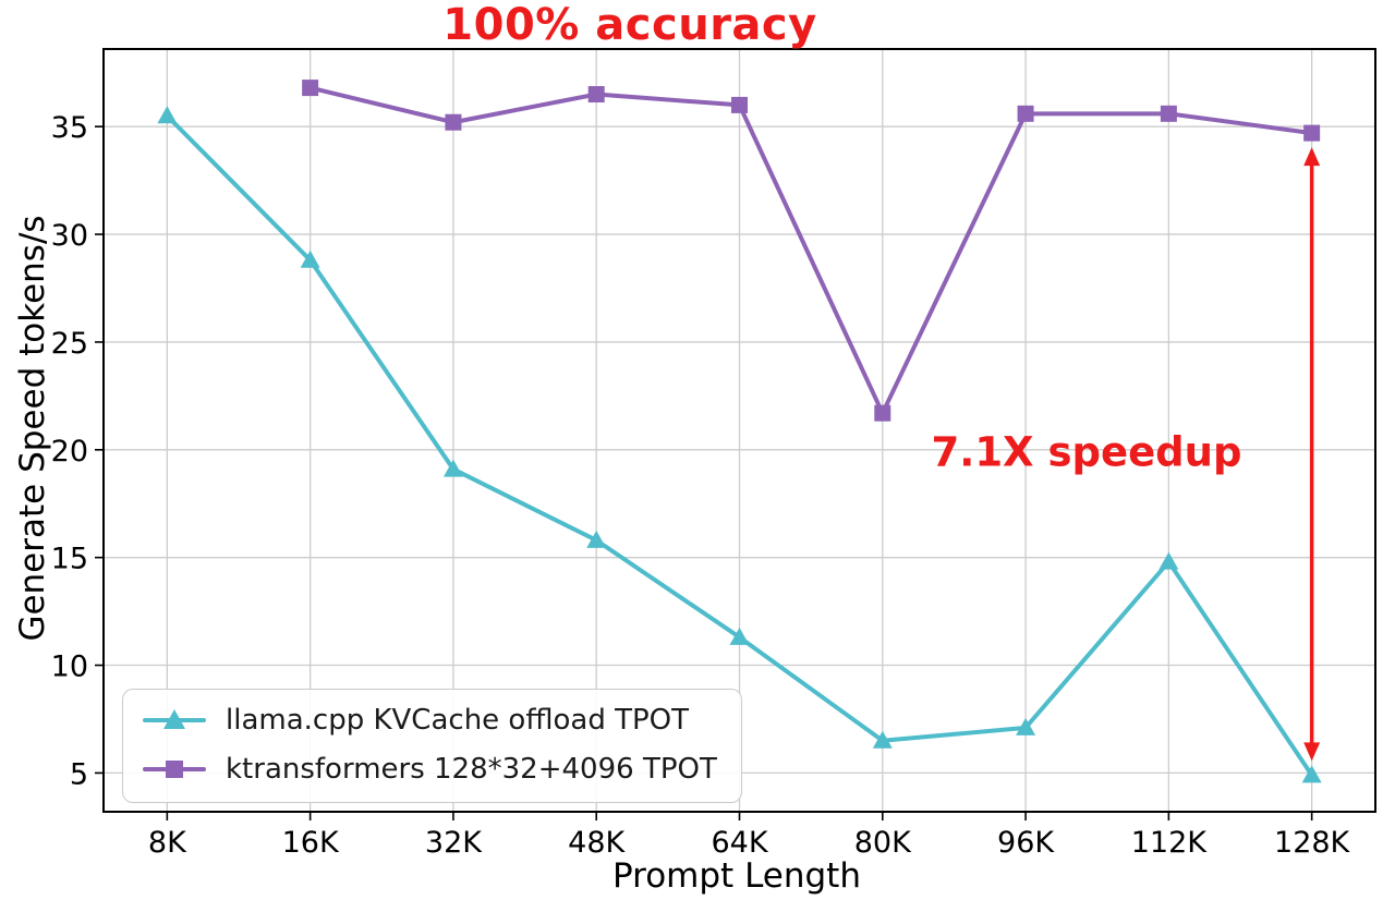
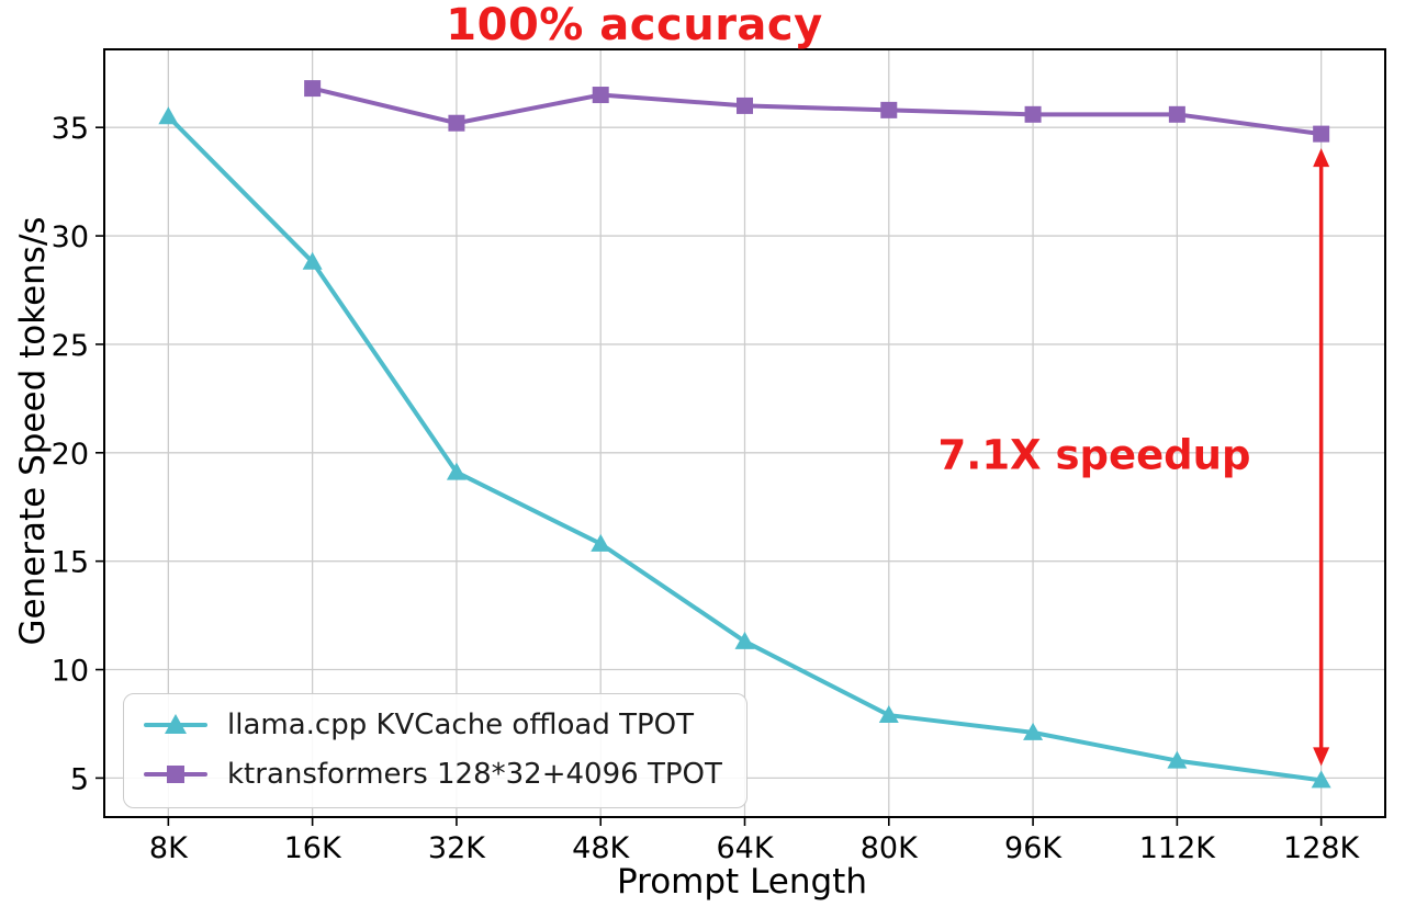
llama.cpp KVCache offload TPOT/80K: 6.5 -> 7.9
ktransformers 128*32+4096 TPOT/80K: 21.7 -> 35.8
llama.cpp KVCache offload TPOT/112K: 14.8 -> 5.8
